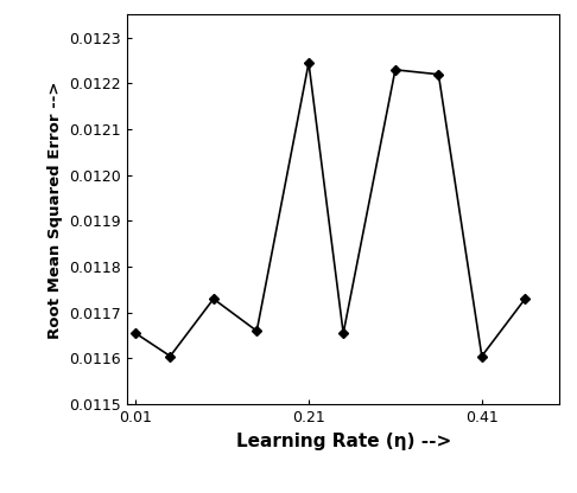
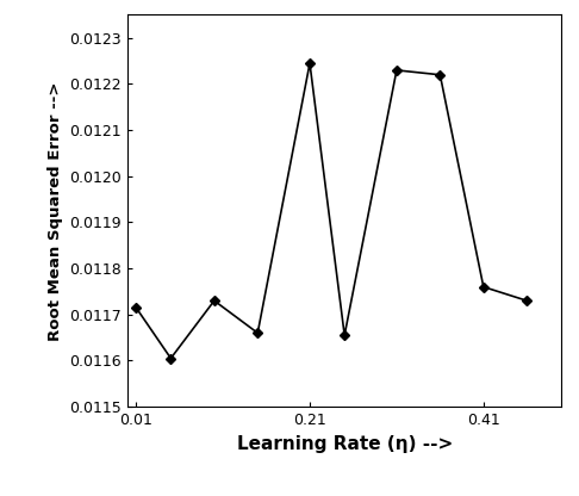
0.01: 0.011655 -> 0.011715
0.41: 0.011605 -> 0.011760
